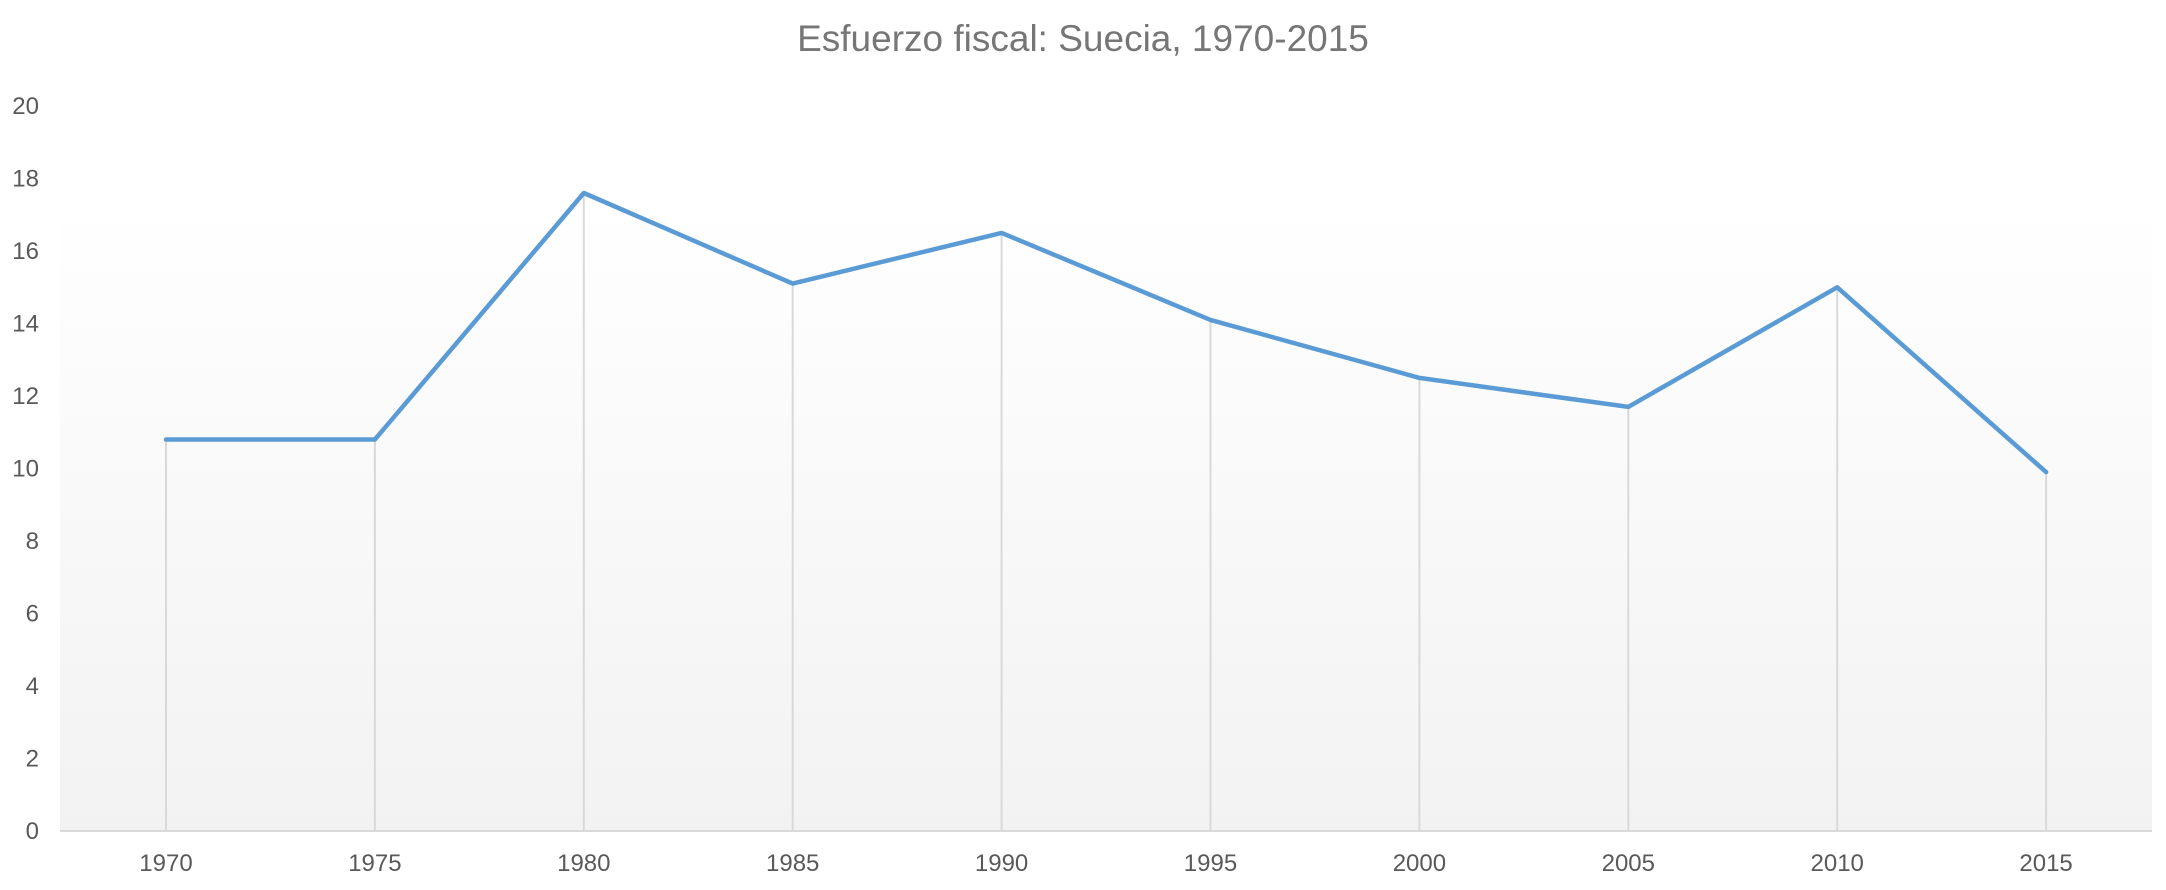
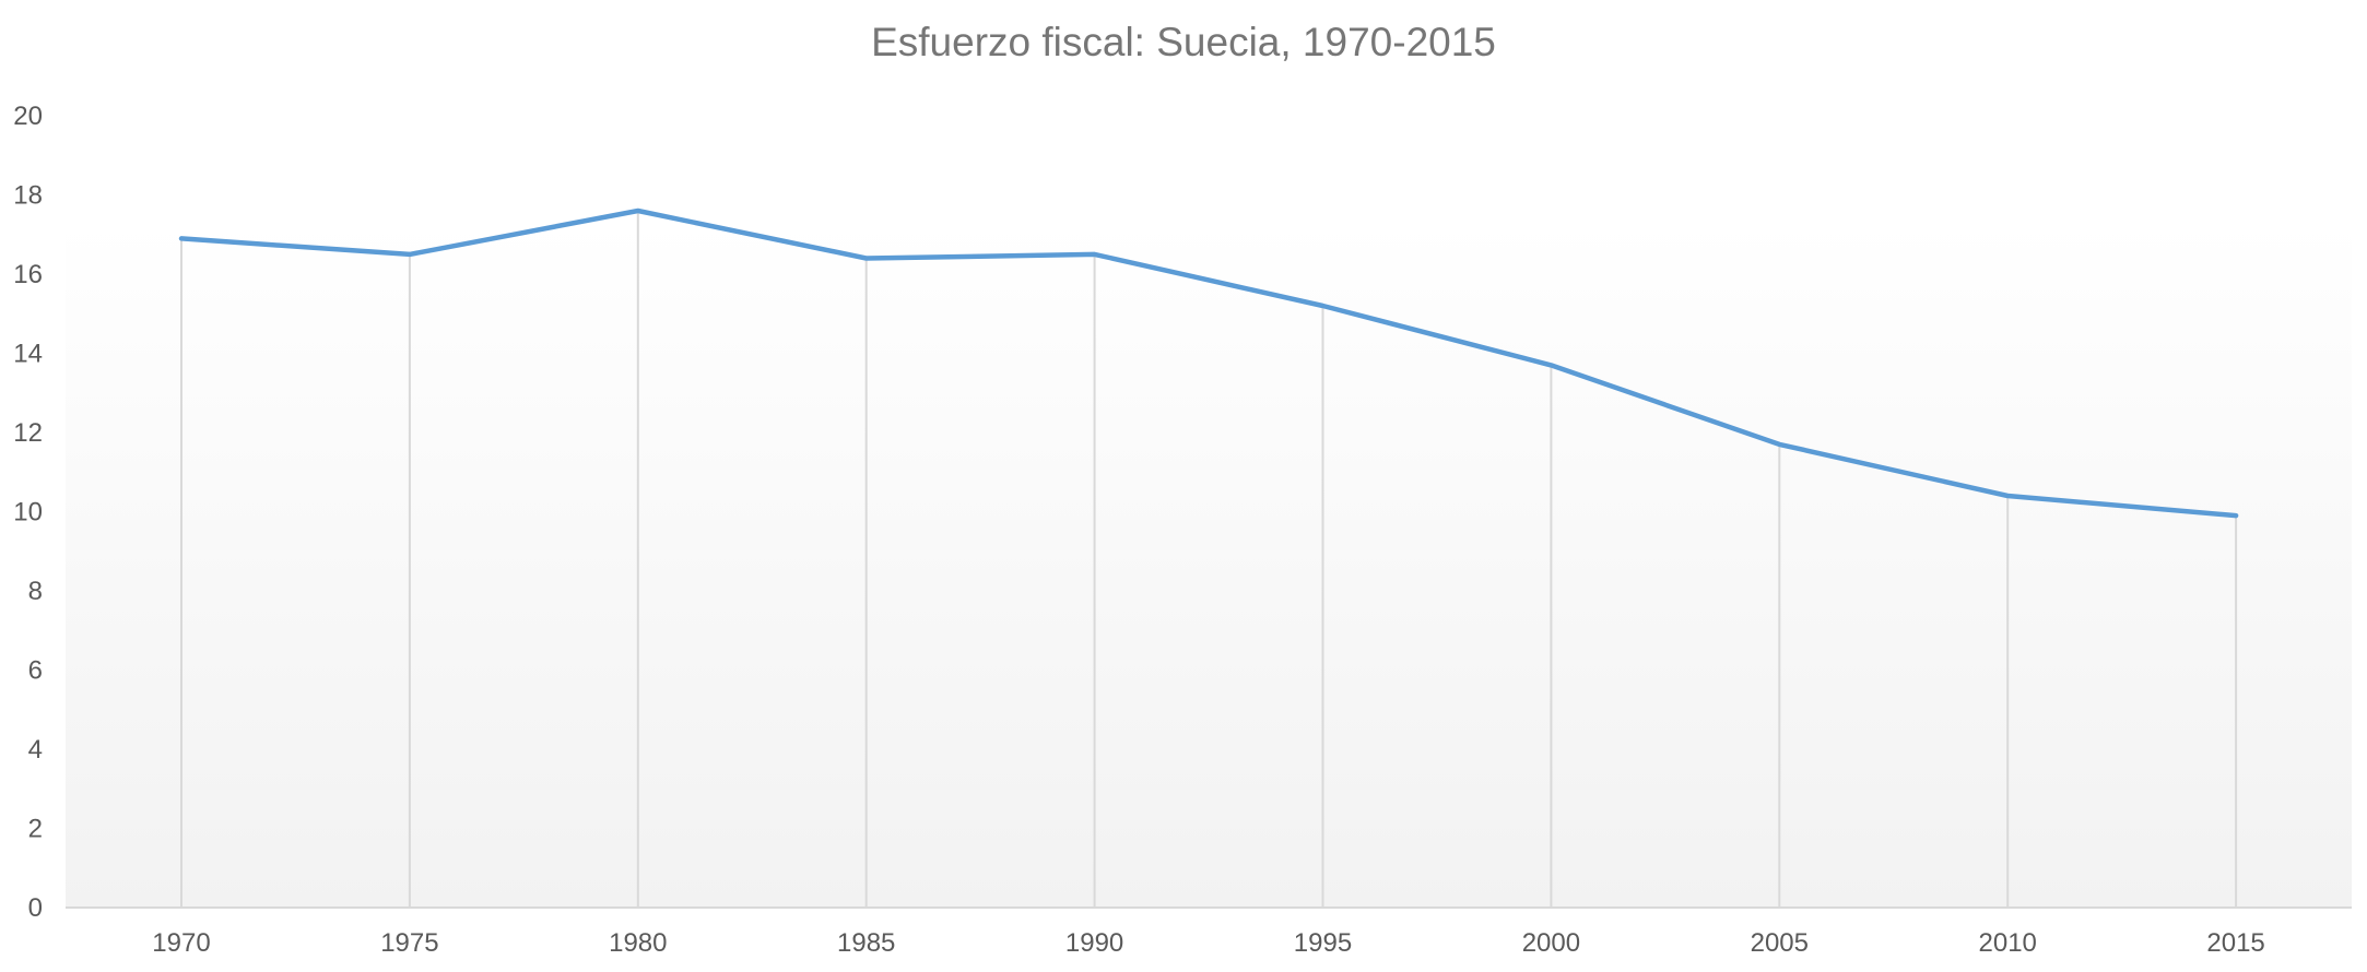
1970: 10.8 -> 16.9
1975: 10.8 -> 16.5
1985: 15.1 -> 16.4
1995: 14.1 -> 15.2
2000: 12.5 -> 13.7
2010: 15.0 -> 10.4
